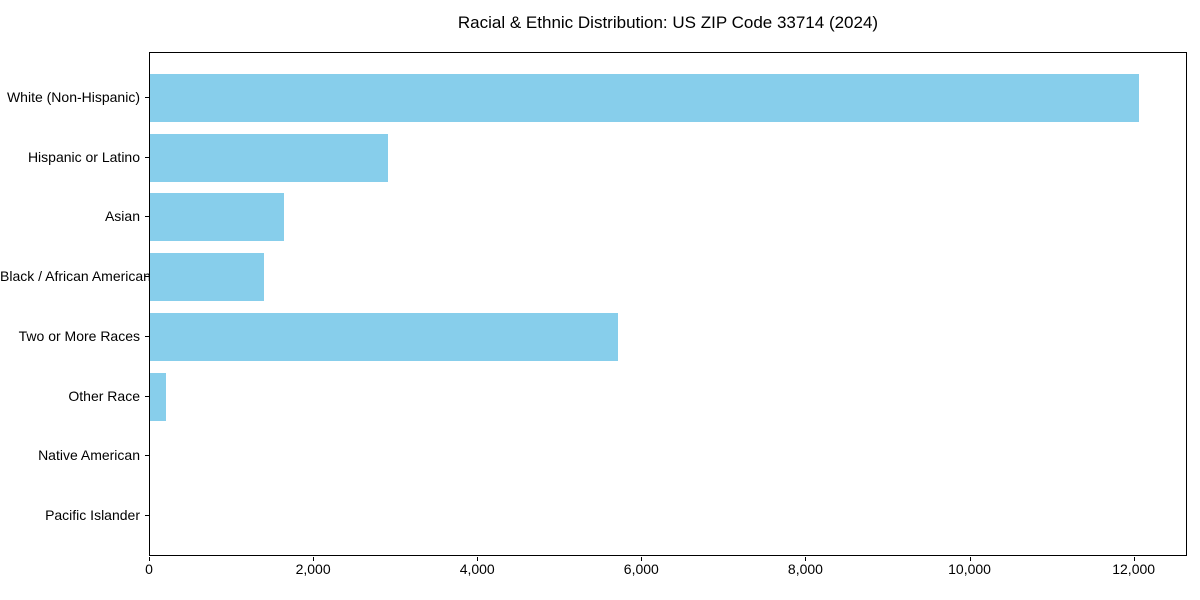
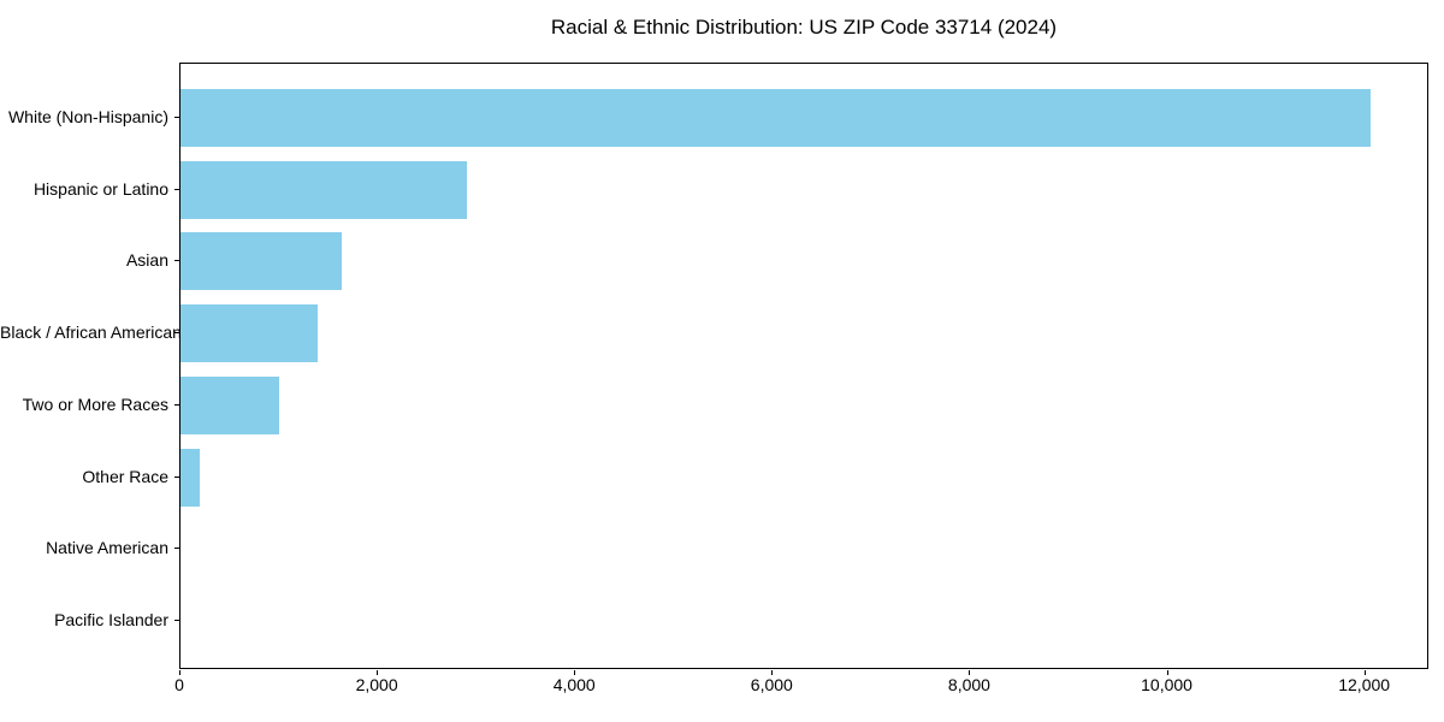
Two or More Races: 5700 -> 1000
